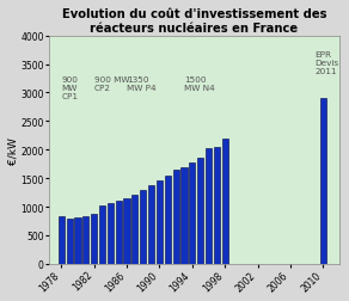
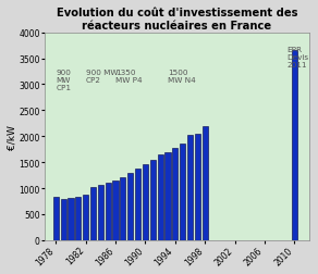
2010: 2900 -> 3650
